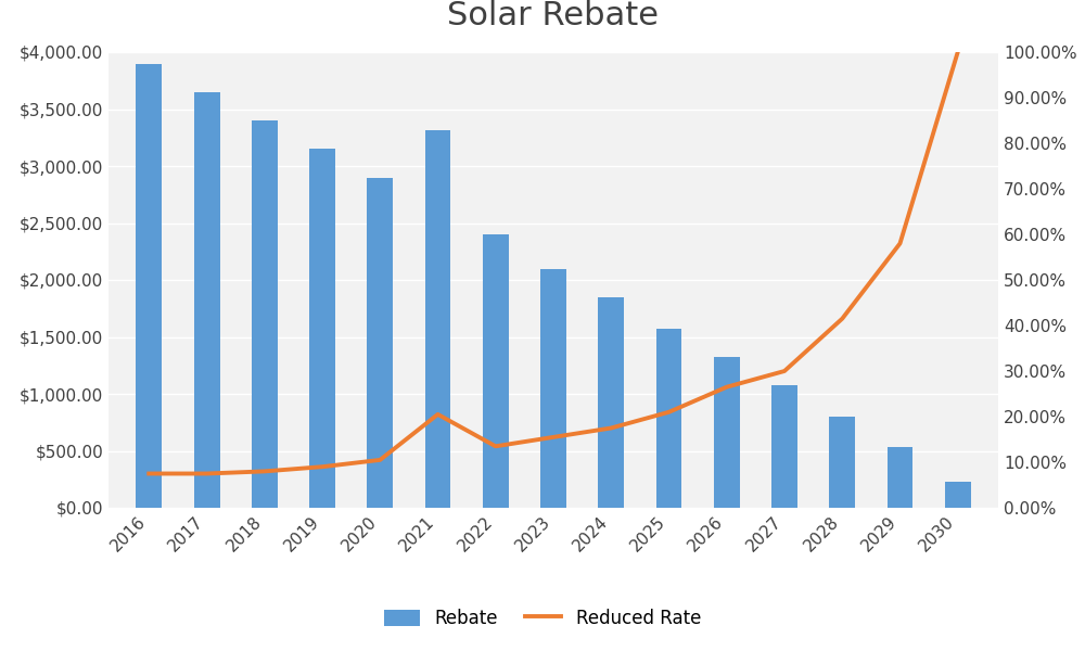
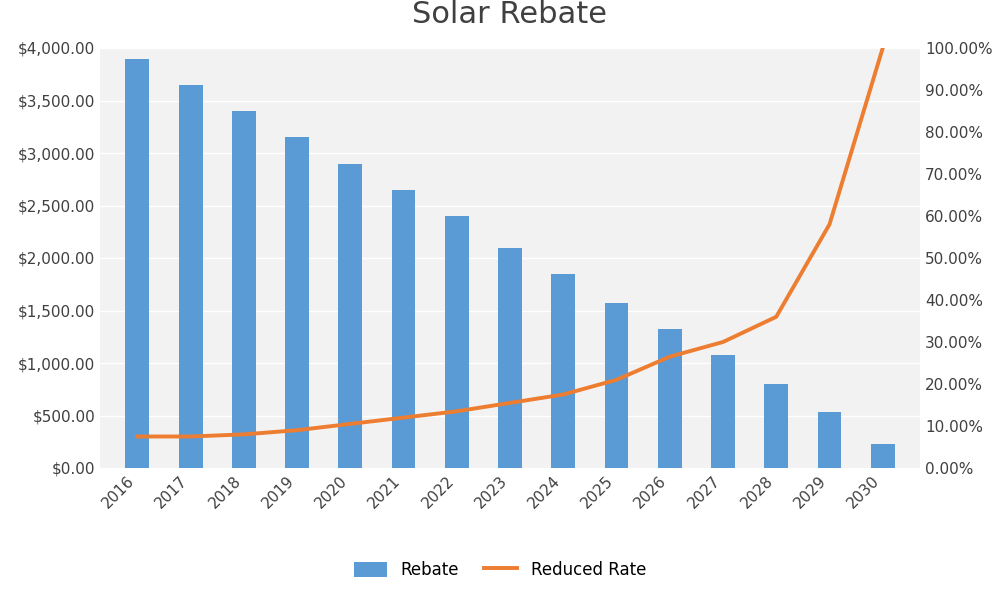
Rebate/2021: $3,310 -> $2,650
Reduced Rate/2021: 20.5% -> 12.0%
Reduced Rate/2028: 41.5% -> 36.0%
